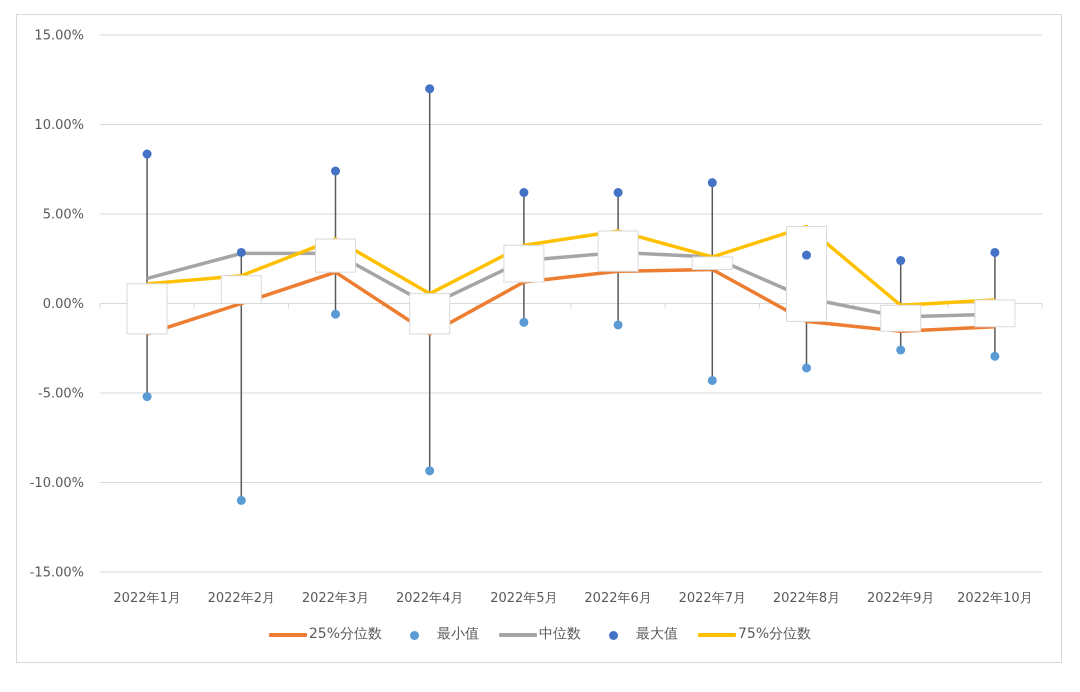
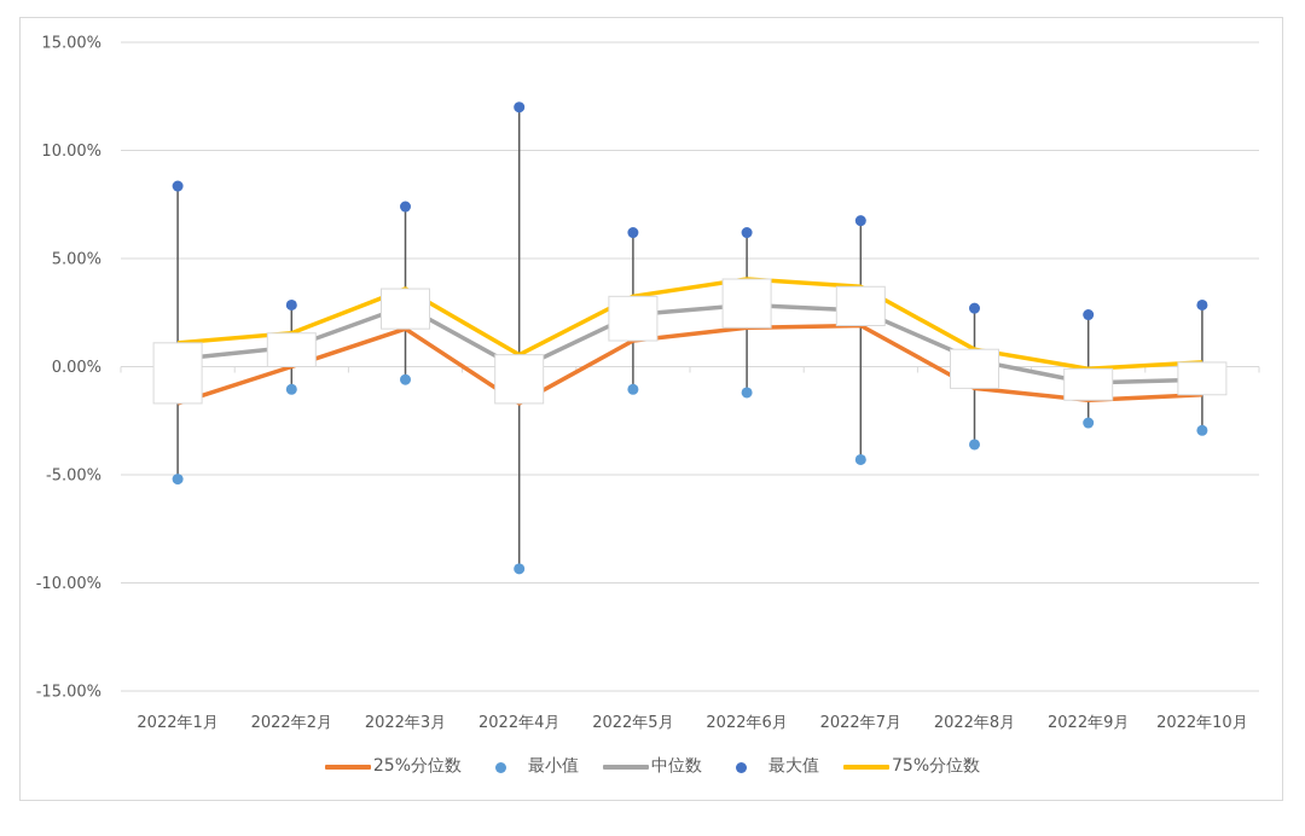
中位数/2022年1月: 1.4% -> 0.3%
最小值/2022年2月: -11.0% -> -1.1%
中位数/2022年2月: 2.8% -> 0.9%
75%分位数/2022年7月: 2.6% -> 3.7%
75%分位数/2022年8月: 4.3% -> 0.8%
